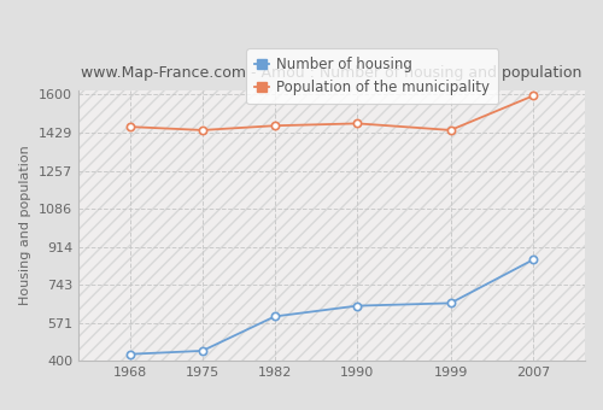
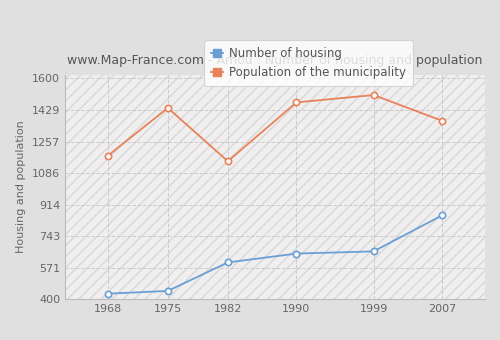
Population of the municipality/1968: 1460 -> 1180
Population of the municipality/1982: 1460 -> 1150
Population of the municipality/1999: 1440 -> 1510
Population of the municipality/2007: 1600 -> 1370
